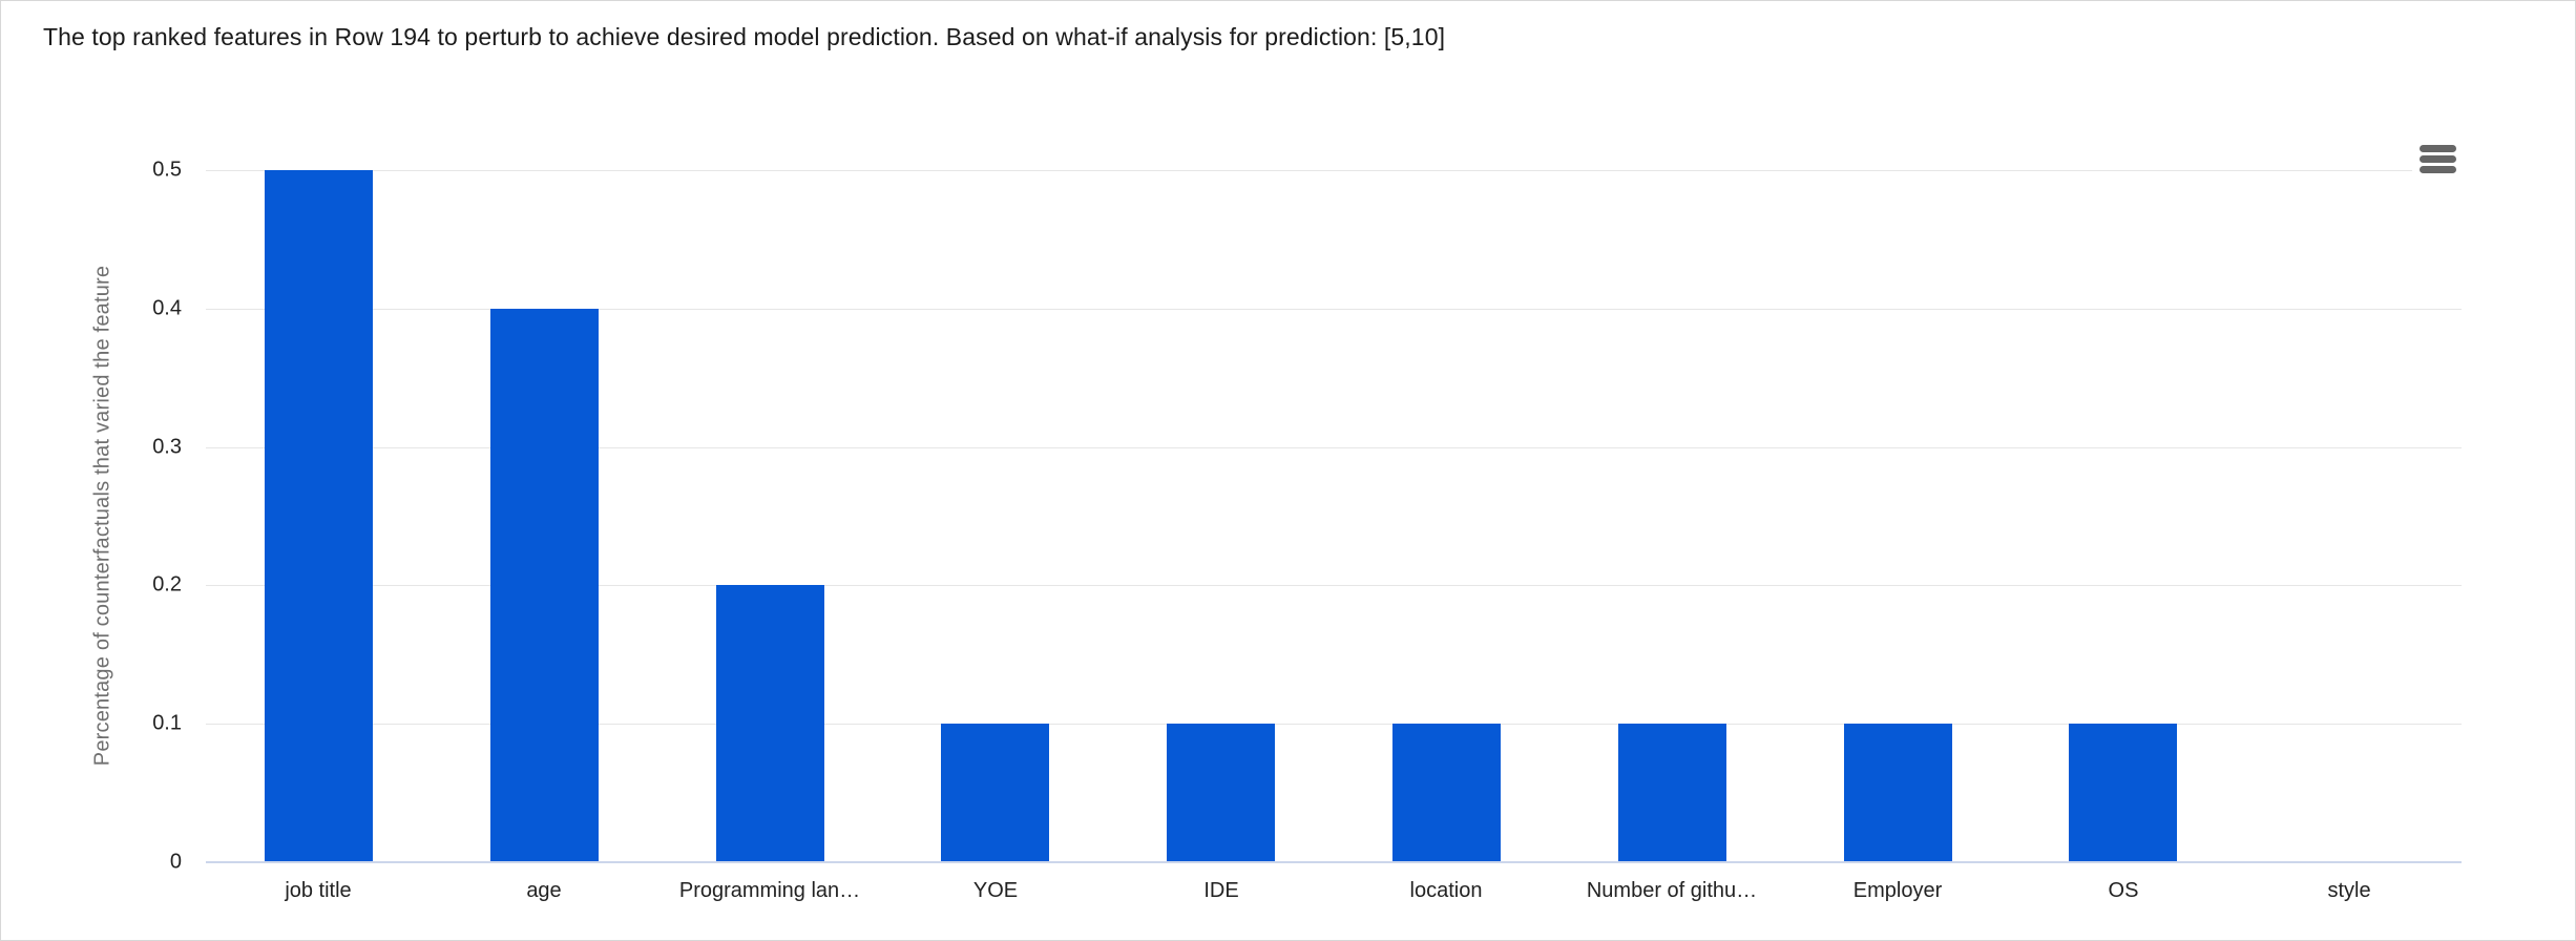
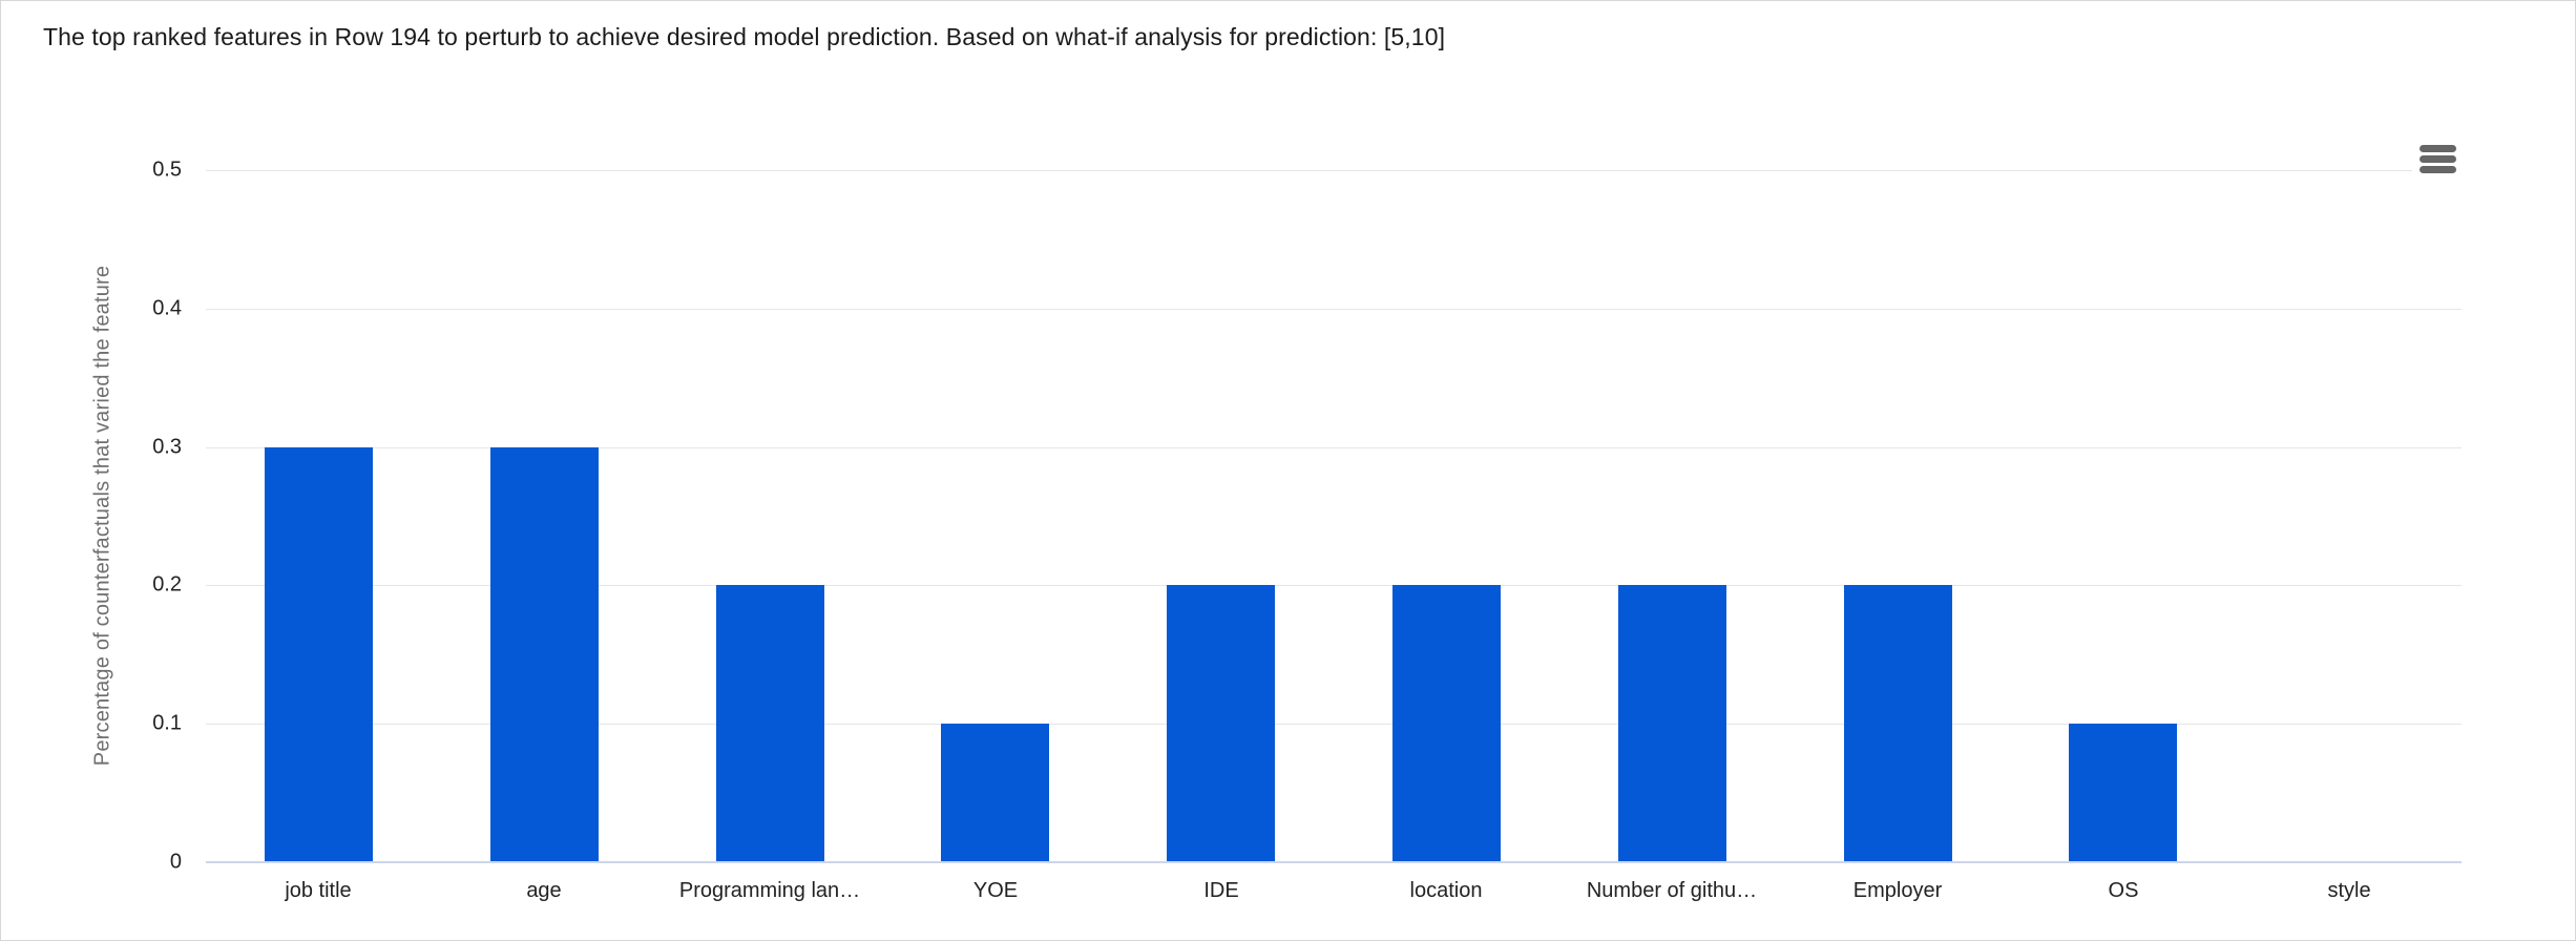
job title: 0.5 -> 0.3
age: 0.4 -> 0.3
IDE: 0.1 -> 0.2
location: 0.1 -> 0.2
Number of githu…: 0.1 -> 0.2
Employer: 0.1 -> 0.2
